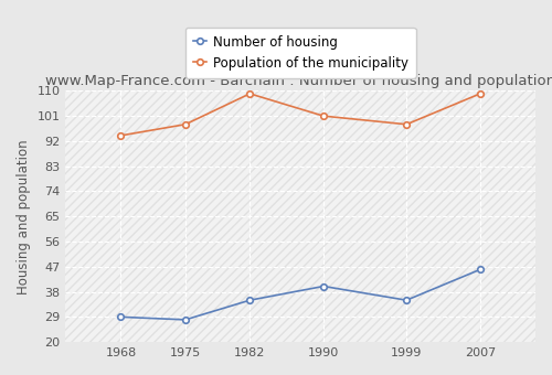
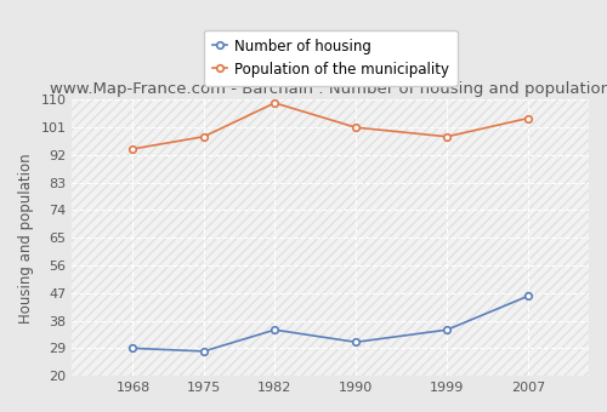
Number of housing/1990: 40 -> 31
Population of the municipality/2007: 109 -> 104
